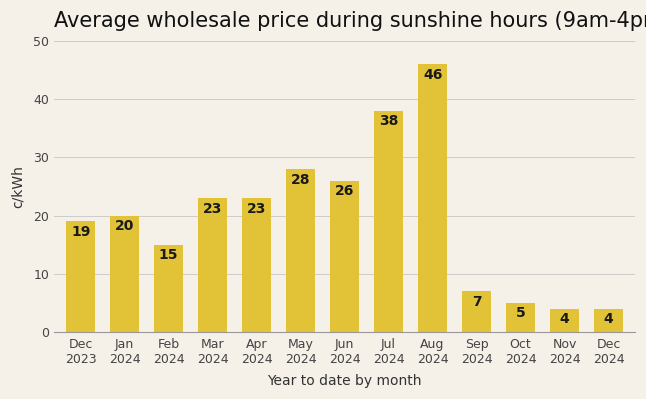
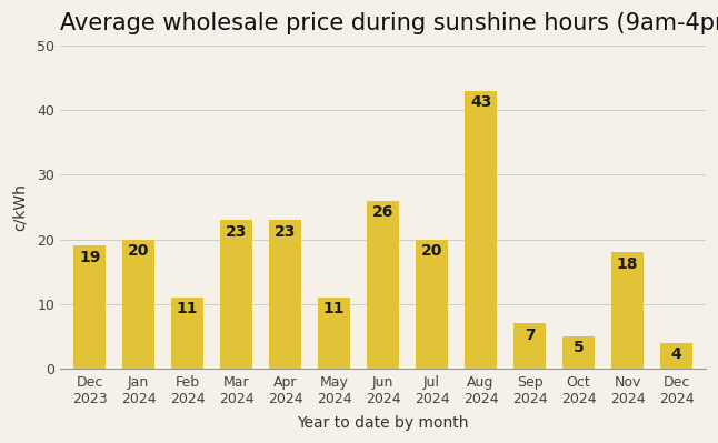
Feb 2024: 15 -> 11
May 2024: 28 -> 11
Jul 2024: 38 -> 20
Aug 2024: 46 -> 43
Nov 2024: 4 -> 18
